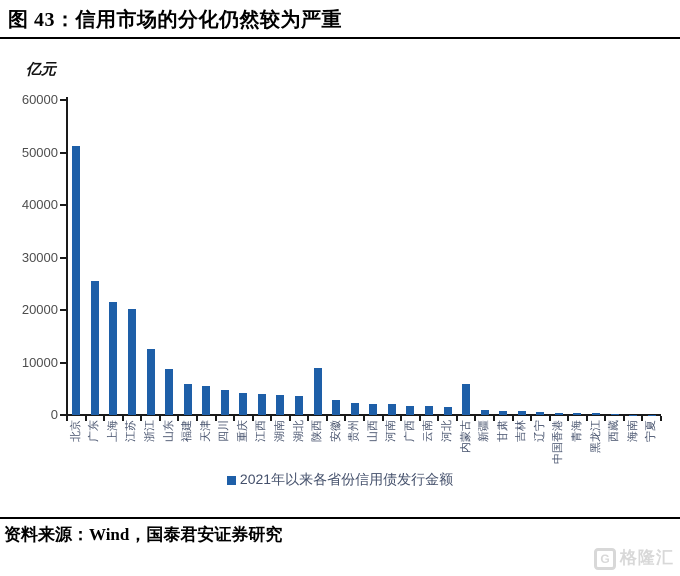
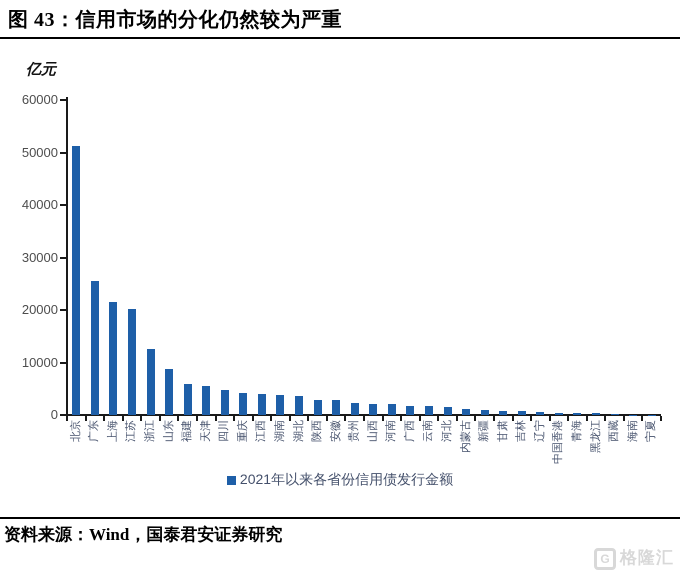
陕西: 9000 -> 3000
内蒙古: 6000 -> 1000
